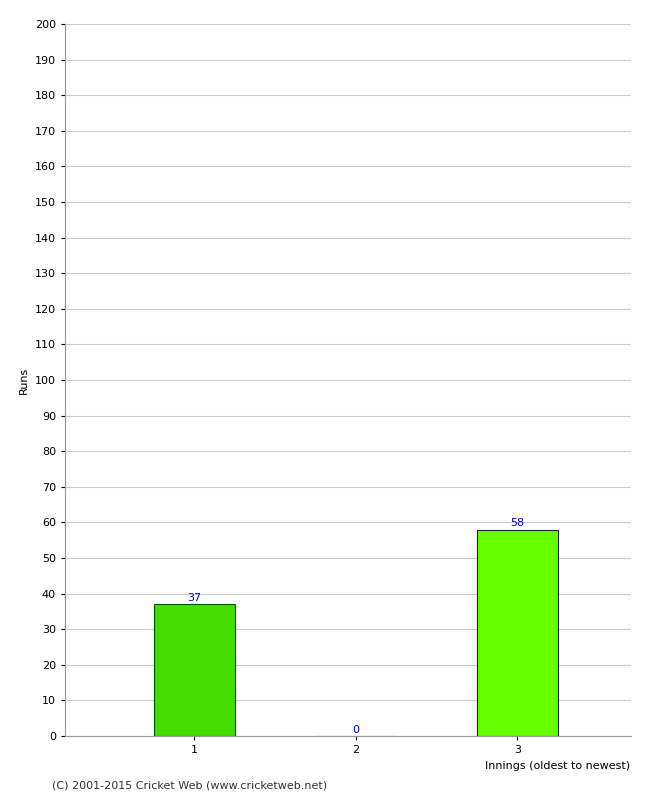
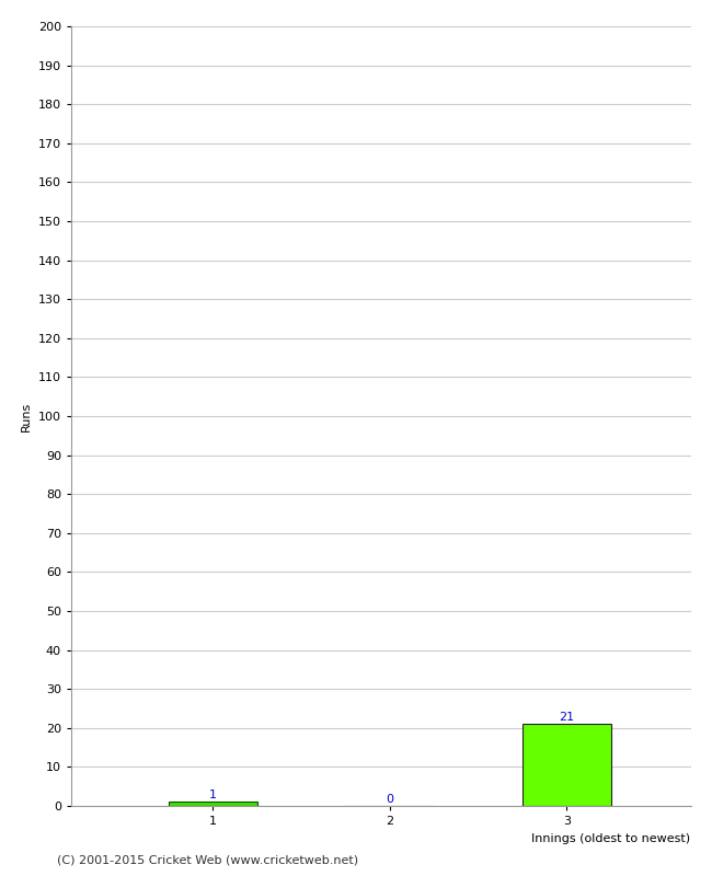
1: 37 -> 1
3: 58 -> 21
